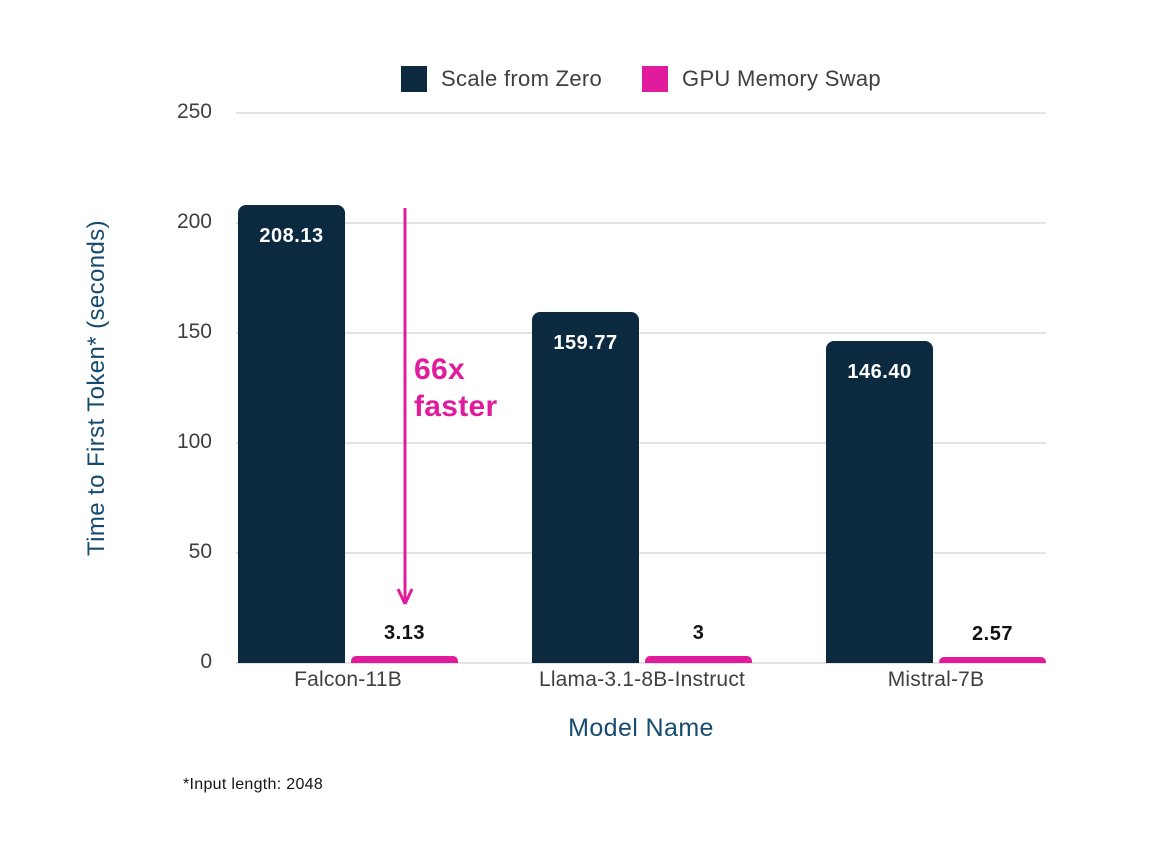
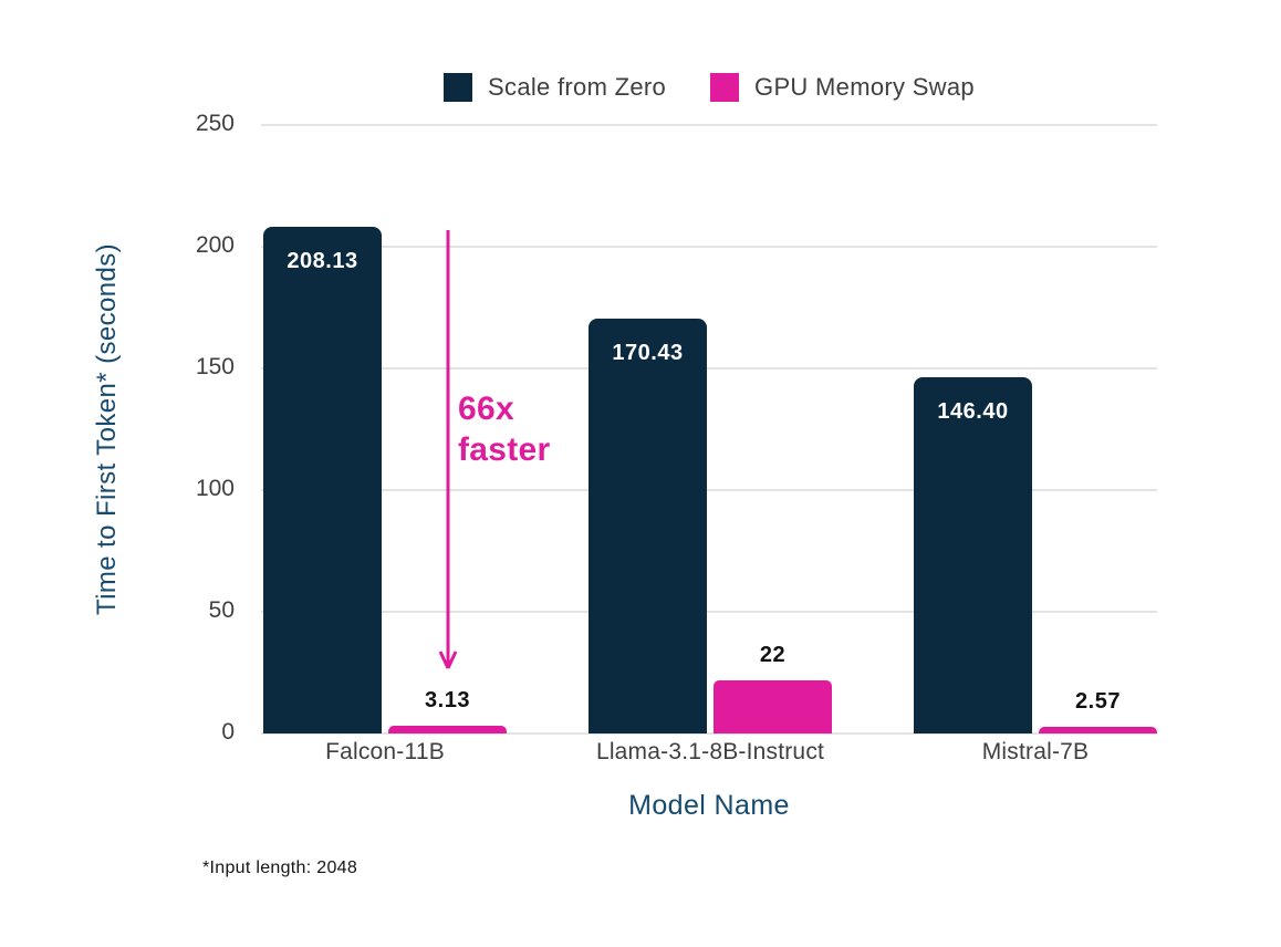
Scale from Zero/Llama-3.1-8B-Instruct: 159.77 -> 170.43
GPU Memory Swap/Llama-3.1-8B-Instruct: 3 -> 22
